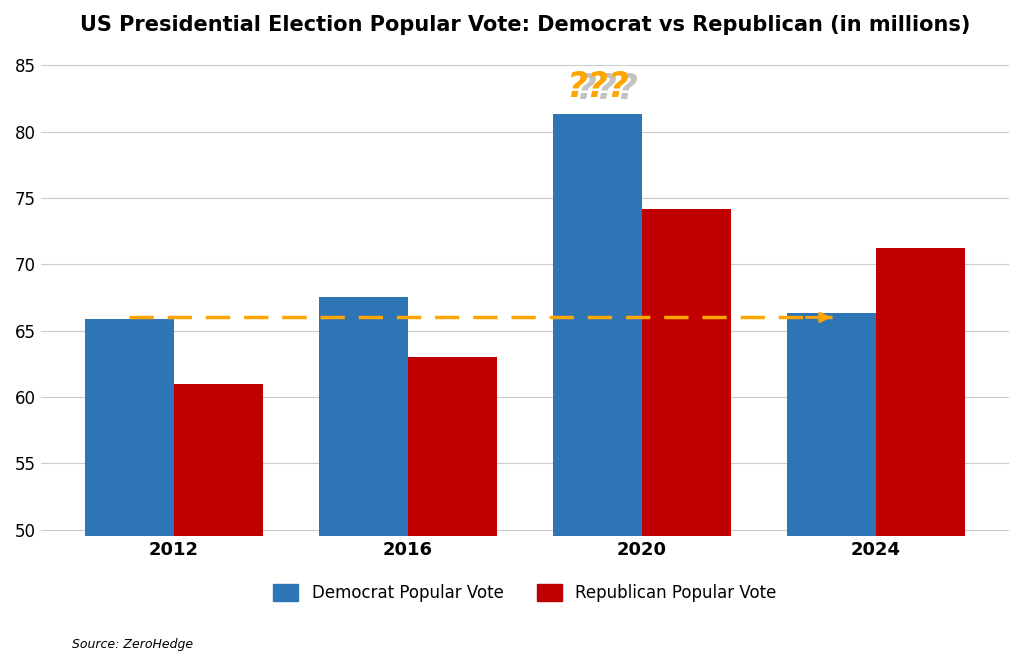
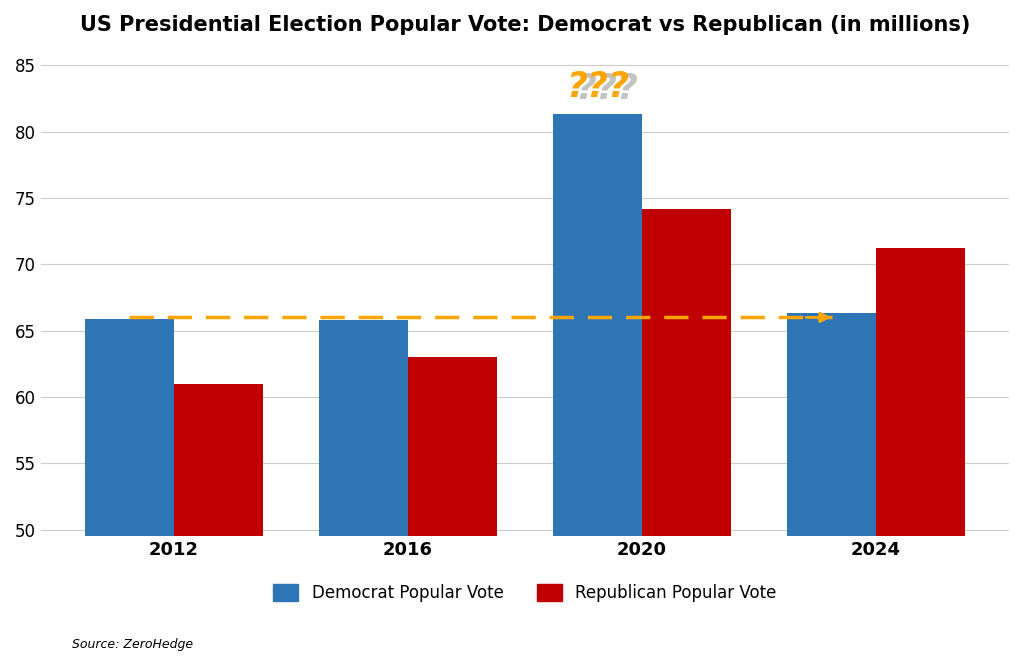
Democrat Popular Vote/2016: 67.5 -> 65.8
